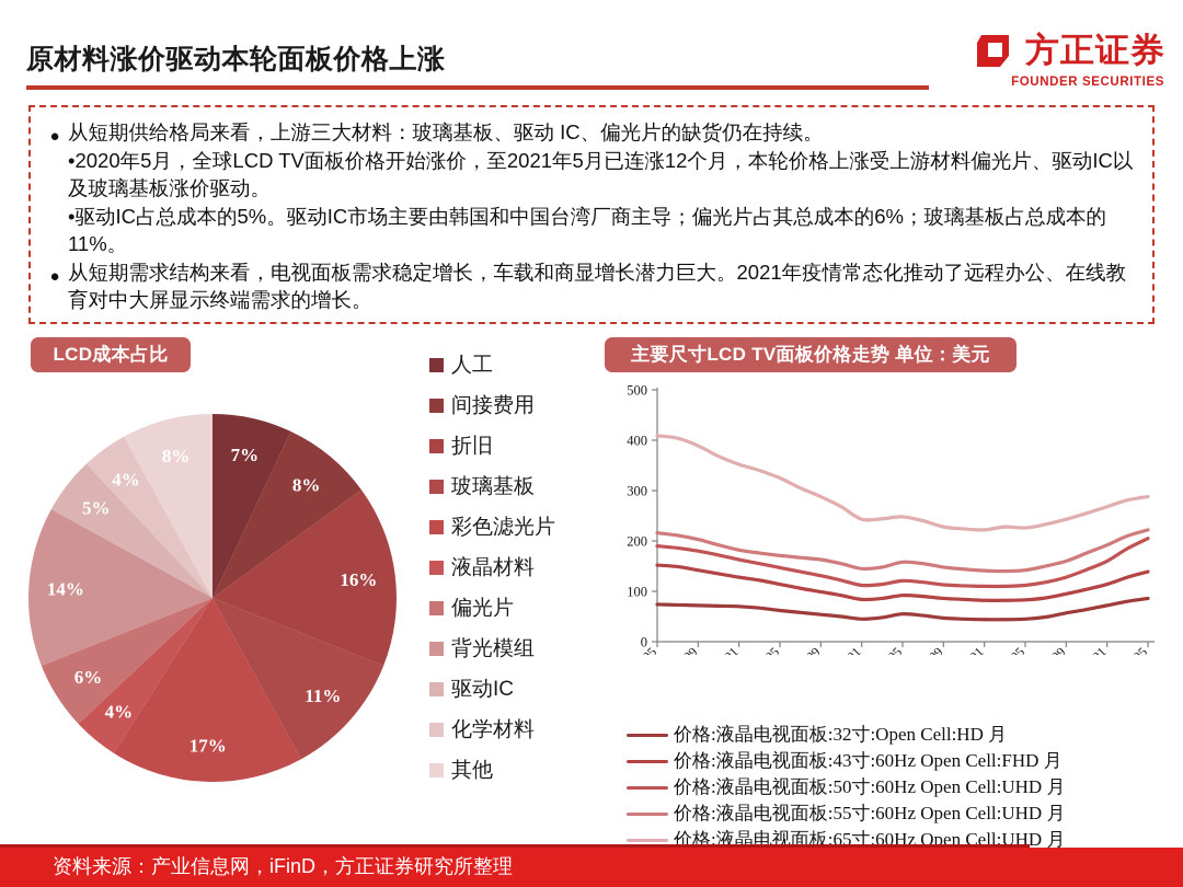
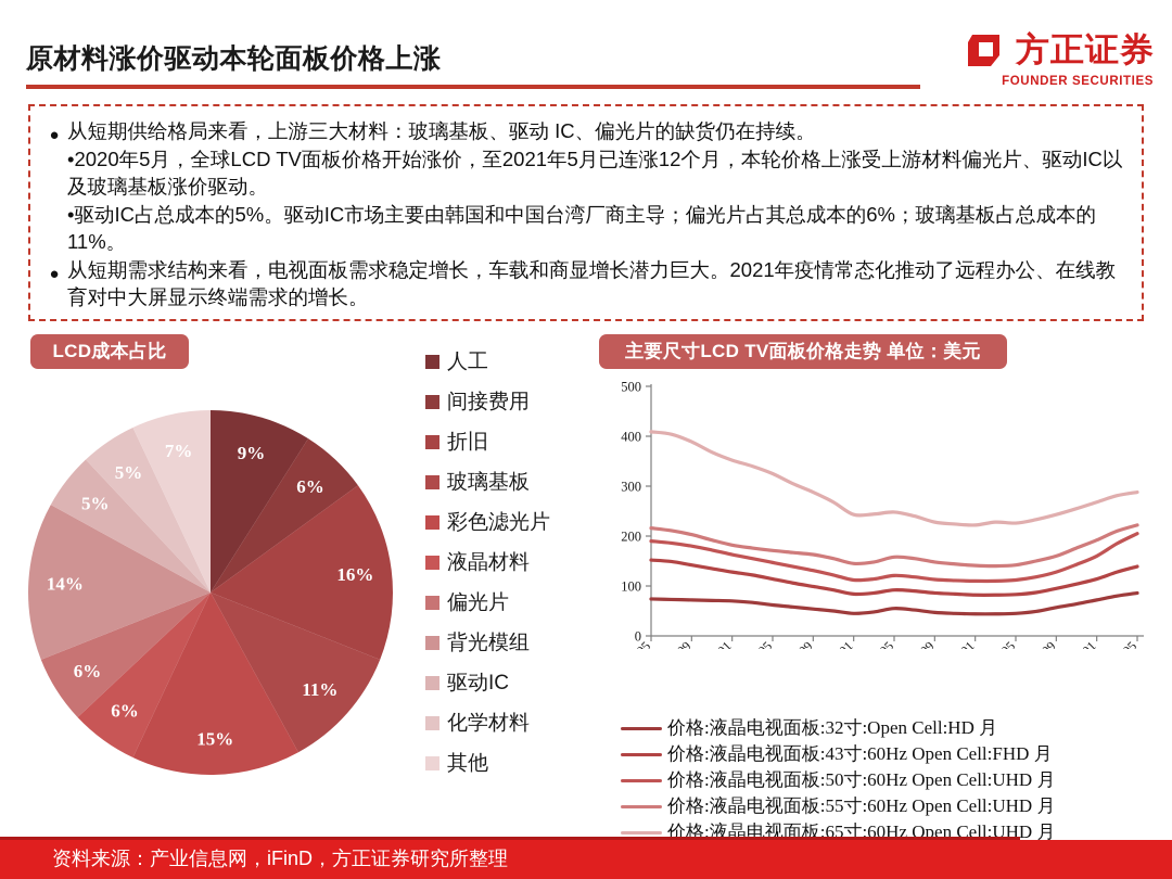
LCD成本占比/人工: 7% -> 9%
LCD成本占比/间接费用: 8% -> 6%
LCD成本占比/彩色滤光片: 17% -> 15%
LCD成本占比/液晶材料: 4% -> 6%
LCD成本占比/化学材料: 4% -> 5%
LCD成本占比/其他: 8% -> 7%
